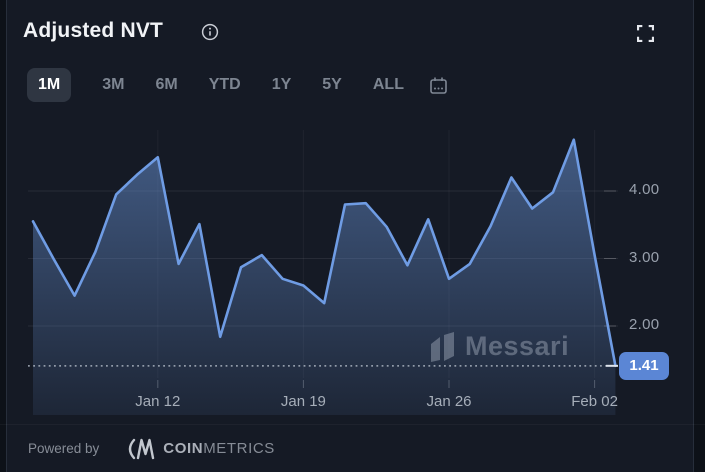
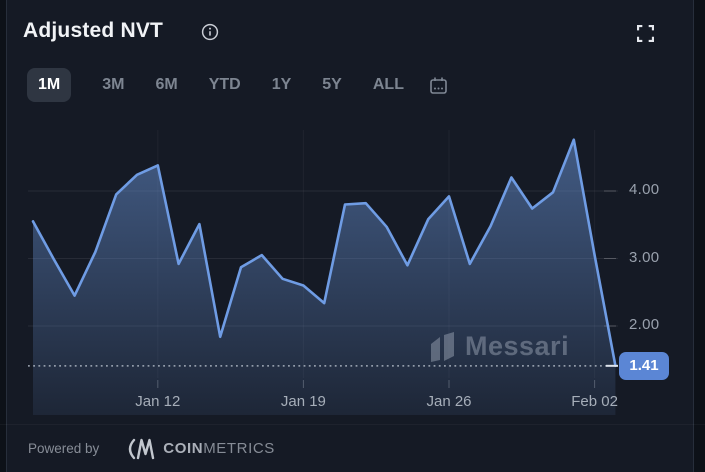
Jan 12: 4.5 -> 4.4
Jan 26: 2.7 -> 3.9
